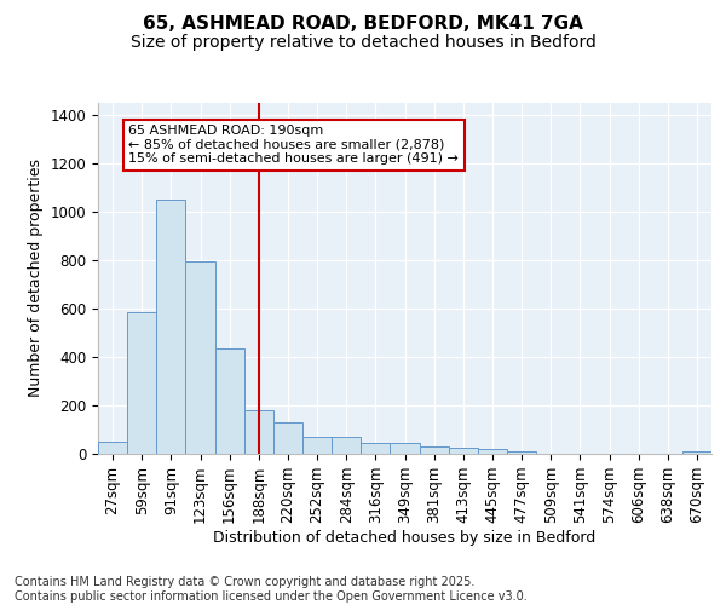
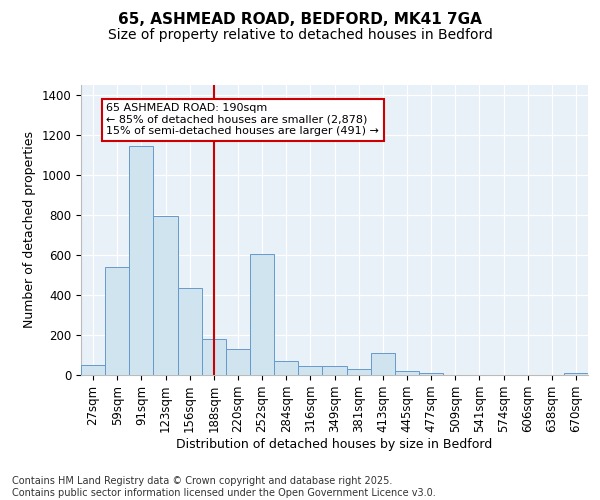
59sqm: 585 -> 540
91sqm: 1050 -> 1145
252sqm: 70 -> 605
413sqm: 23 -> 110
